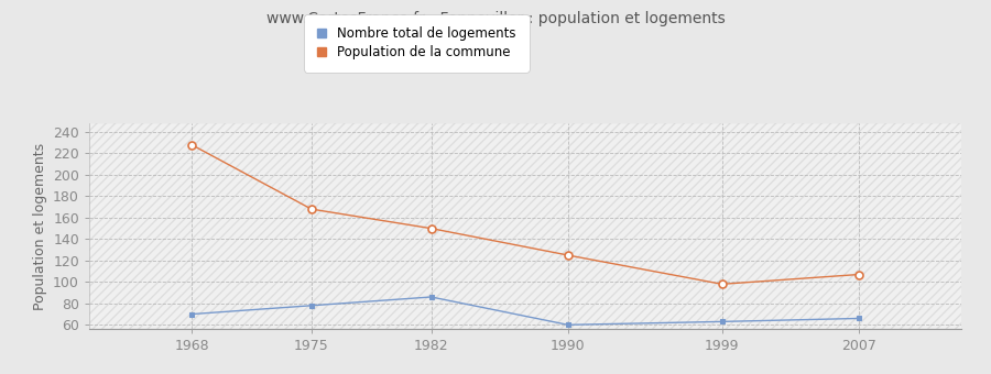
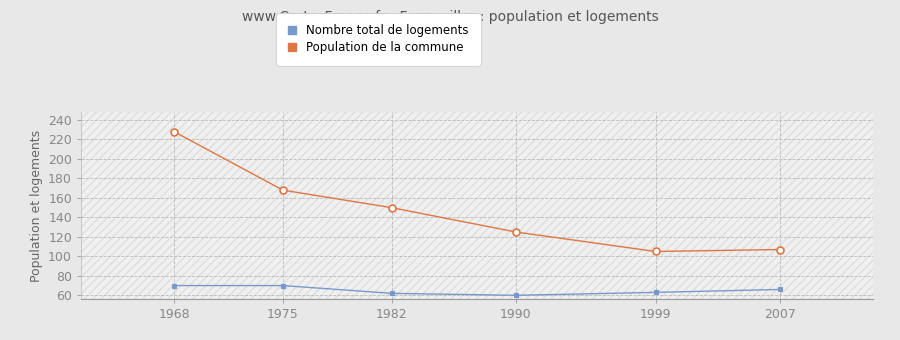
Nombre total de logements/1975: 78 -> 70
Nombre total de logements/1982: 86 -> 62
Population de la commune/1999: 98 -> 105
